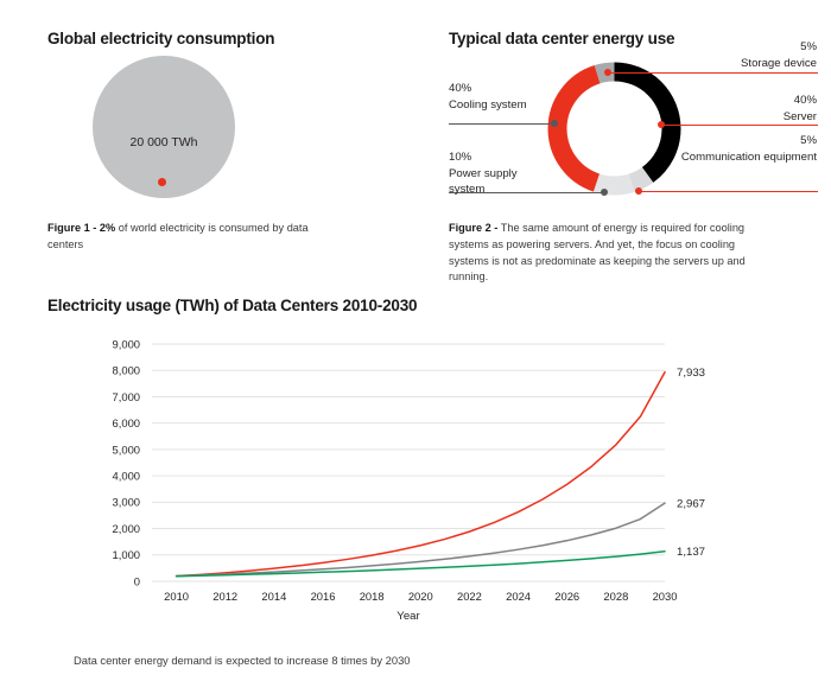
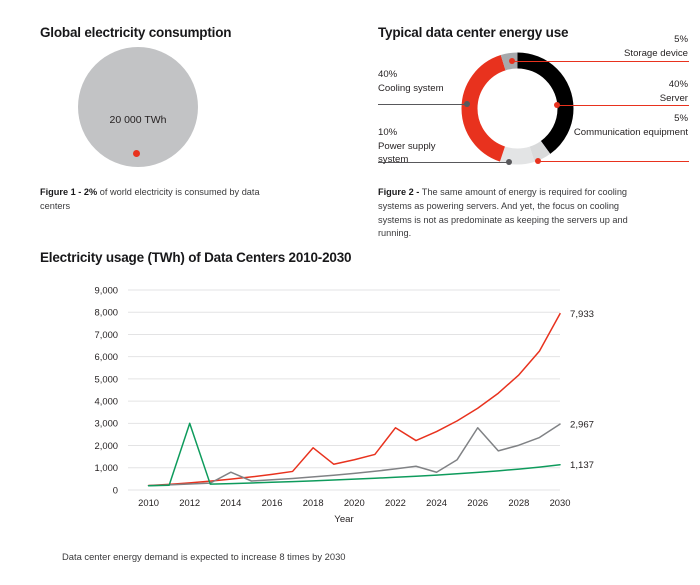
Data Centers Best/2012: 200 -> 3000
Data Centers Expected/2014: 400 -> 800
Data Center Worst/2018: 1000 -> 1900
Data Center Worst/2022: 1900 -> 2800
Data Centers Expected/2024: 1200 -> 800
Data Centers Expected/2026: 1500 -> 2800
